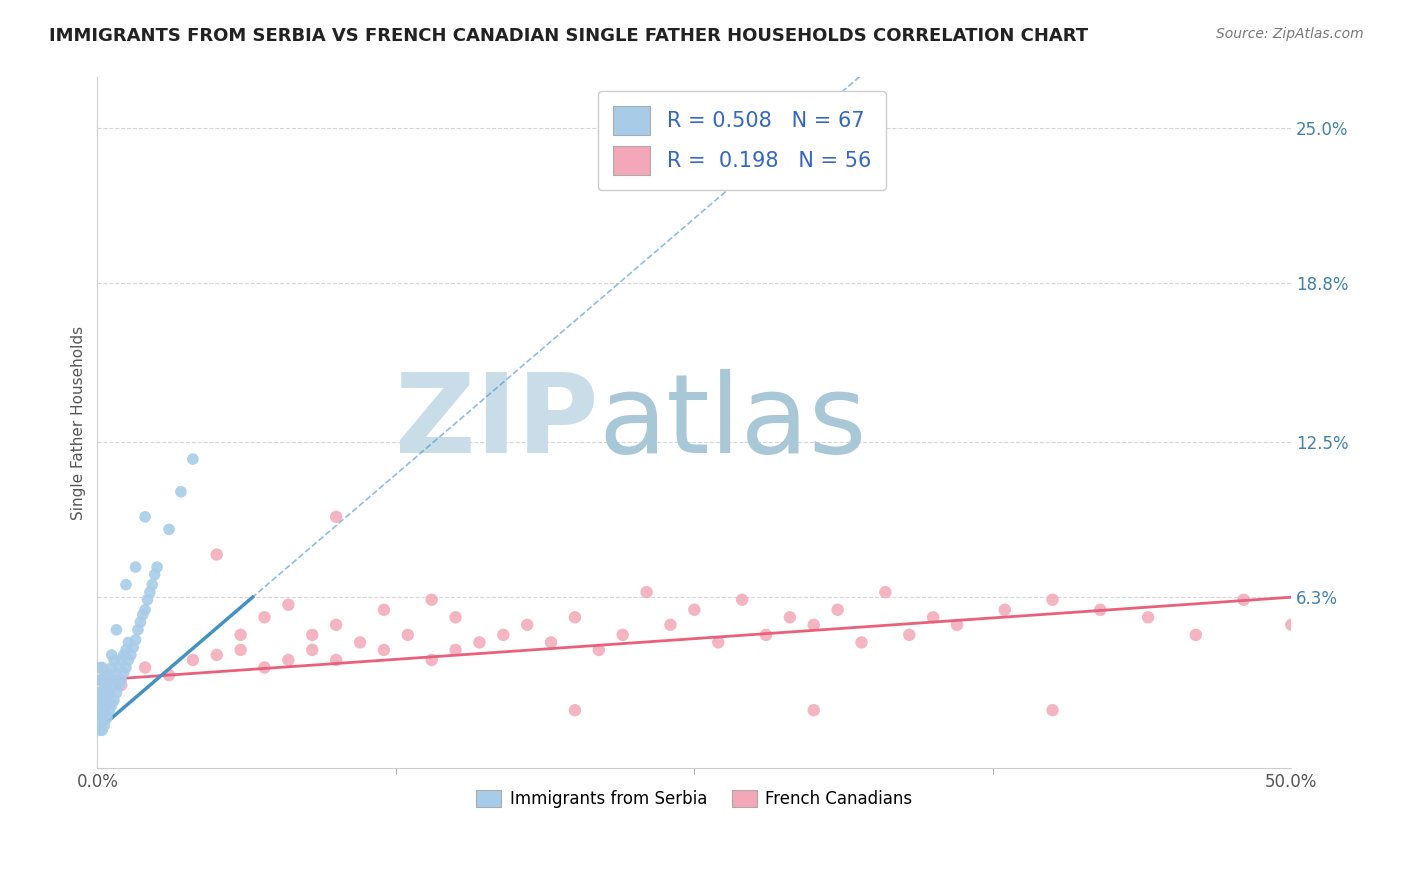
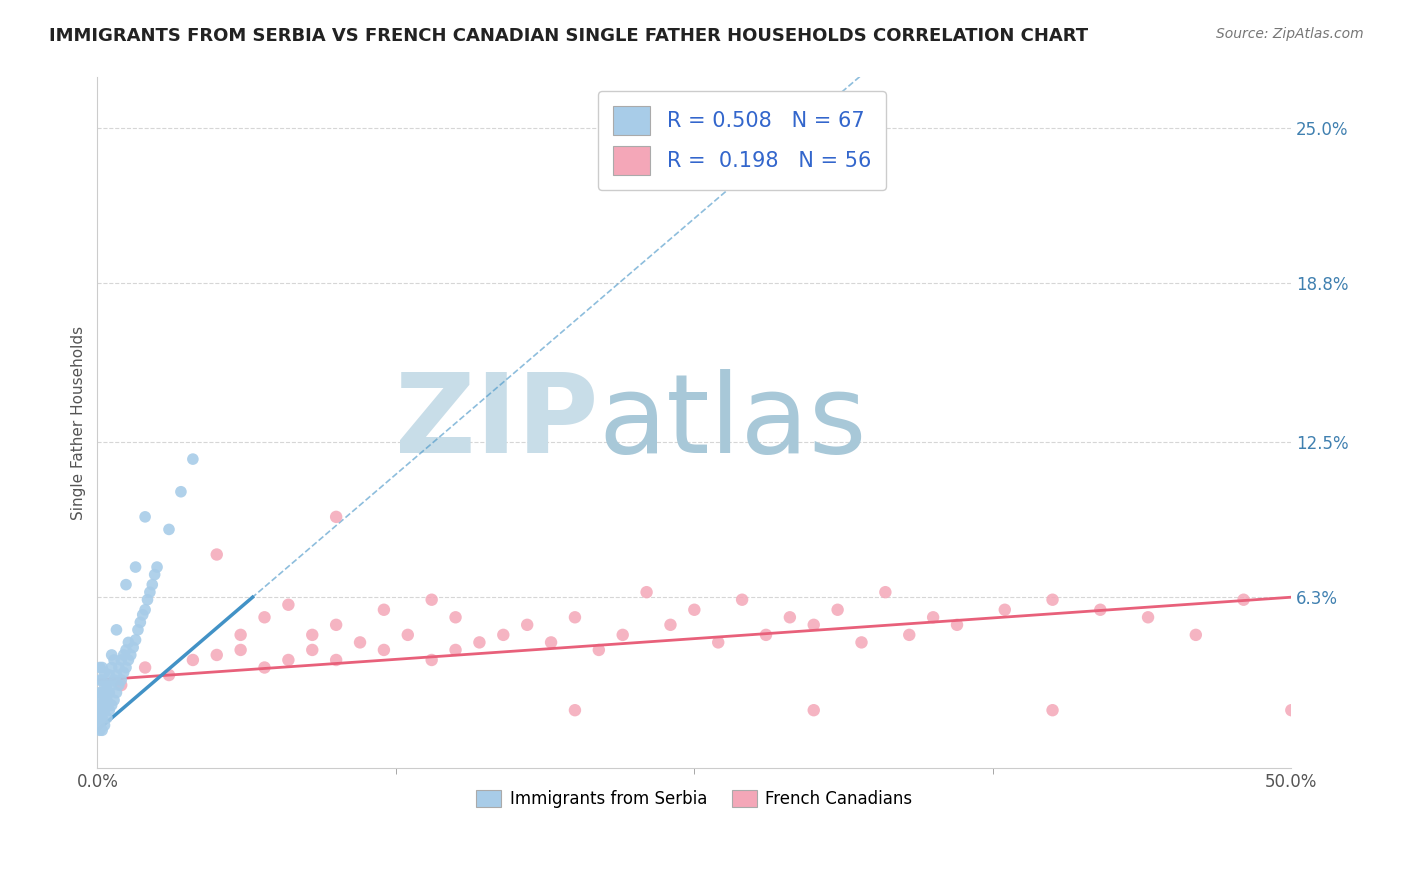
French Canadians/50.0%: 5.2% -> 1.8%
